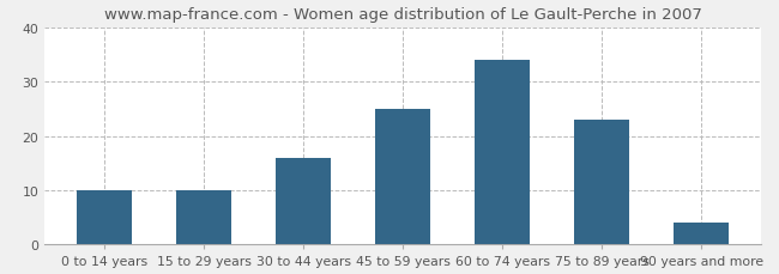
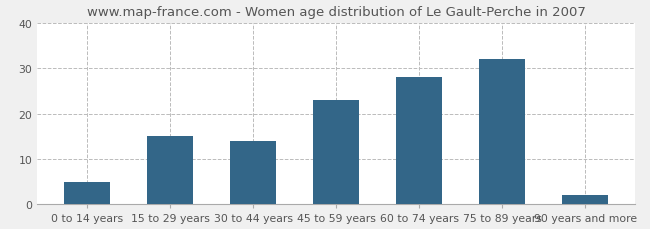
0 to 14 years: 10 -> 5
15 to 29 years: 10 -> 15
30 to 44 years: 16 -> 14
45 to 59 years: 25 -> 23
60 to 74 years: 34 -> 28
75 to 89 years: 23 -> 32
90 years and more: 4 -> 2
